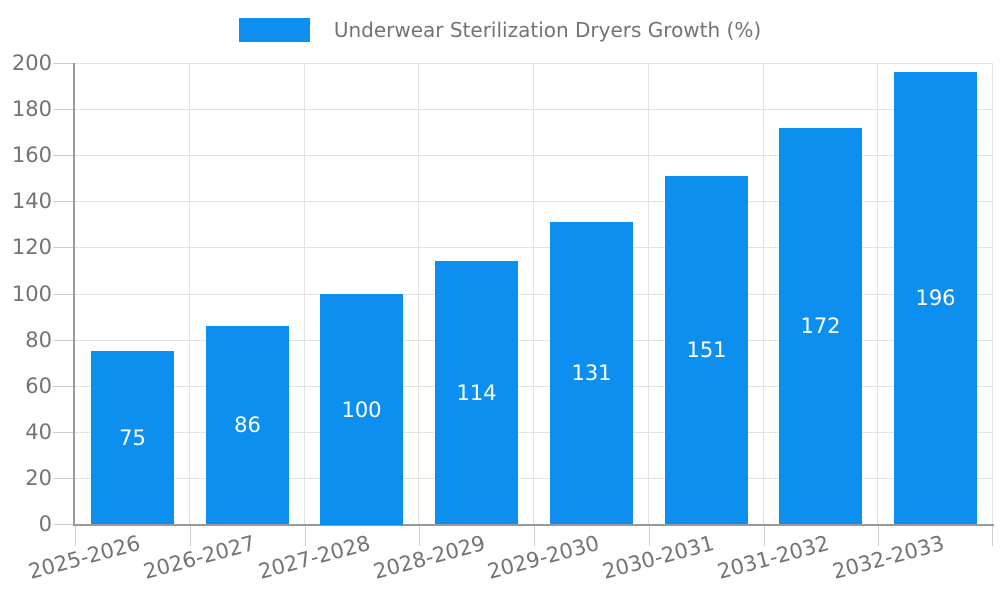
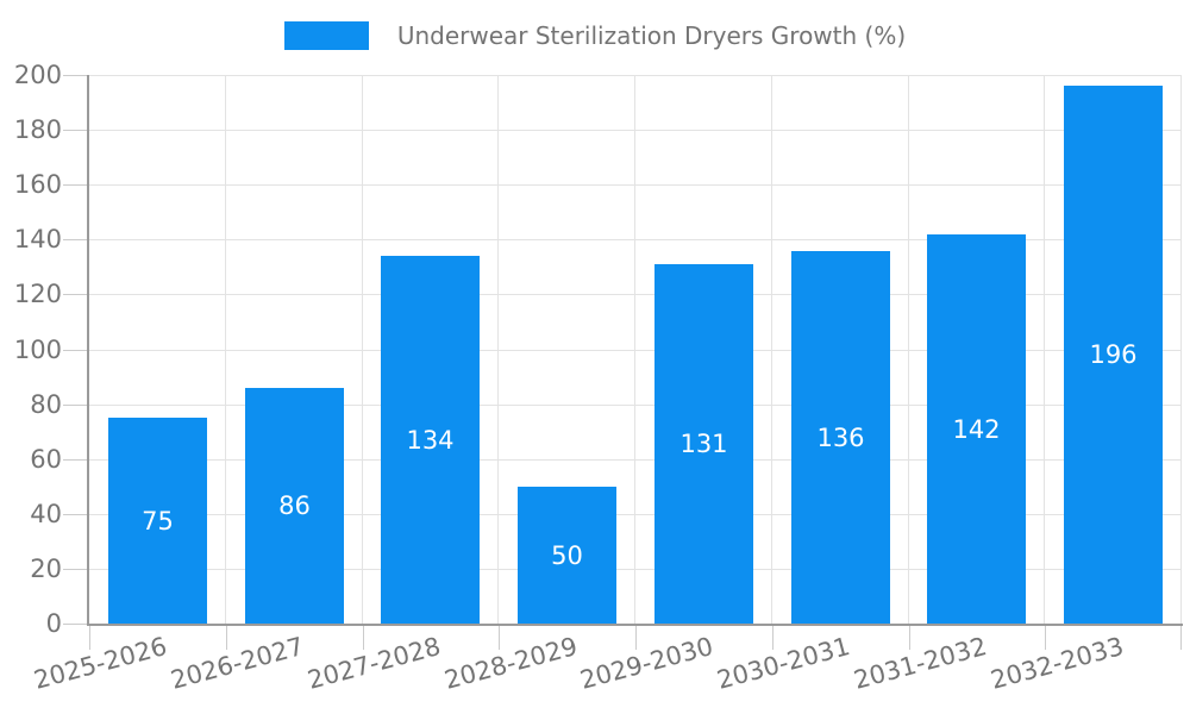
2027-2028: 100 -> 134
2028-2029: 114 -> 50
2030-2031: 151 -> 136
2031-2032: 172 -> 142
